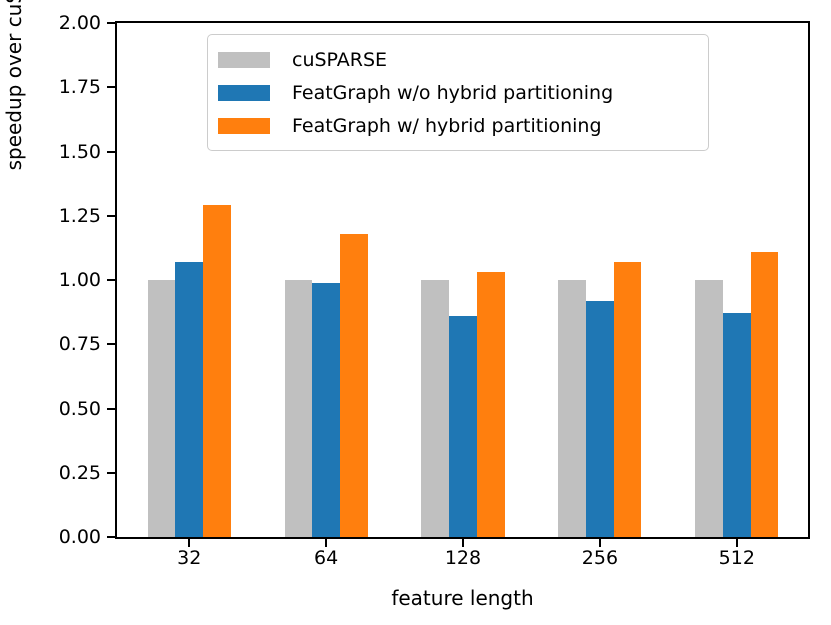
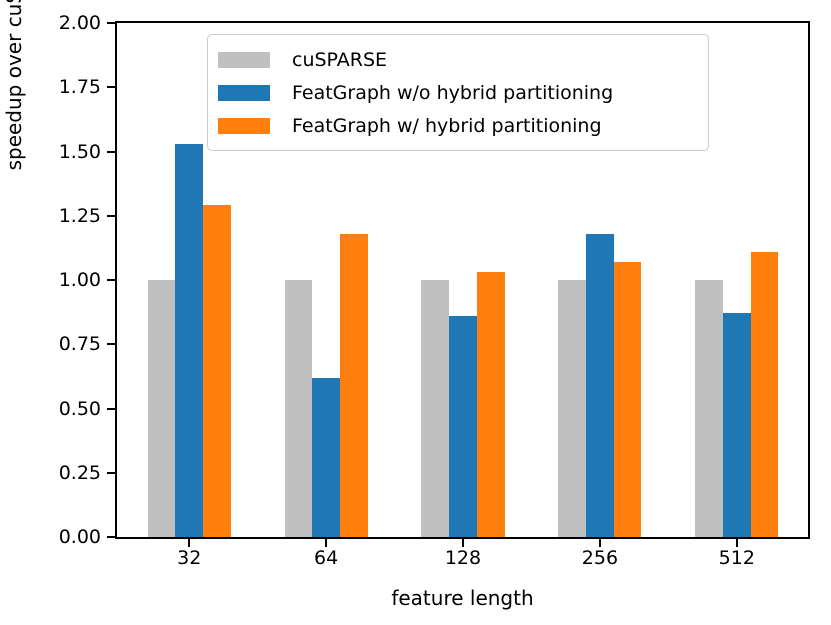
FeatGraph w/o hybrid partitioning/32: 1.07 -> 1.53
FeatGraph w/o hybrid partitioning/64: 0.99 -> 0.62
FeatGraph w/o hybrid partitioning/256: 0.92 -> 1.18
